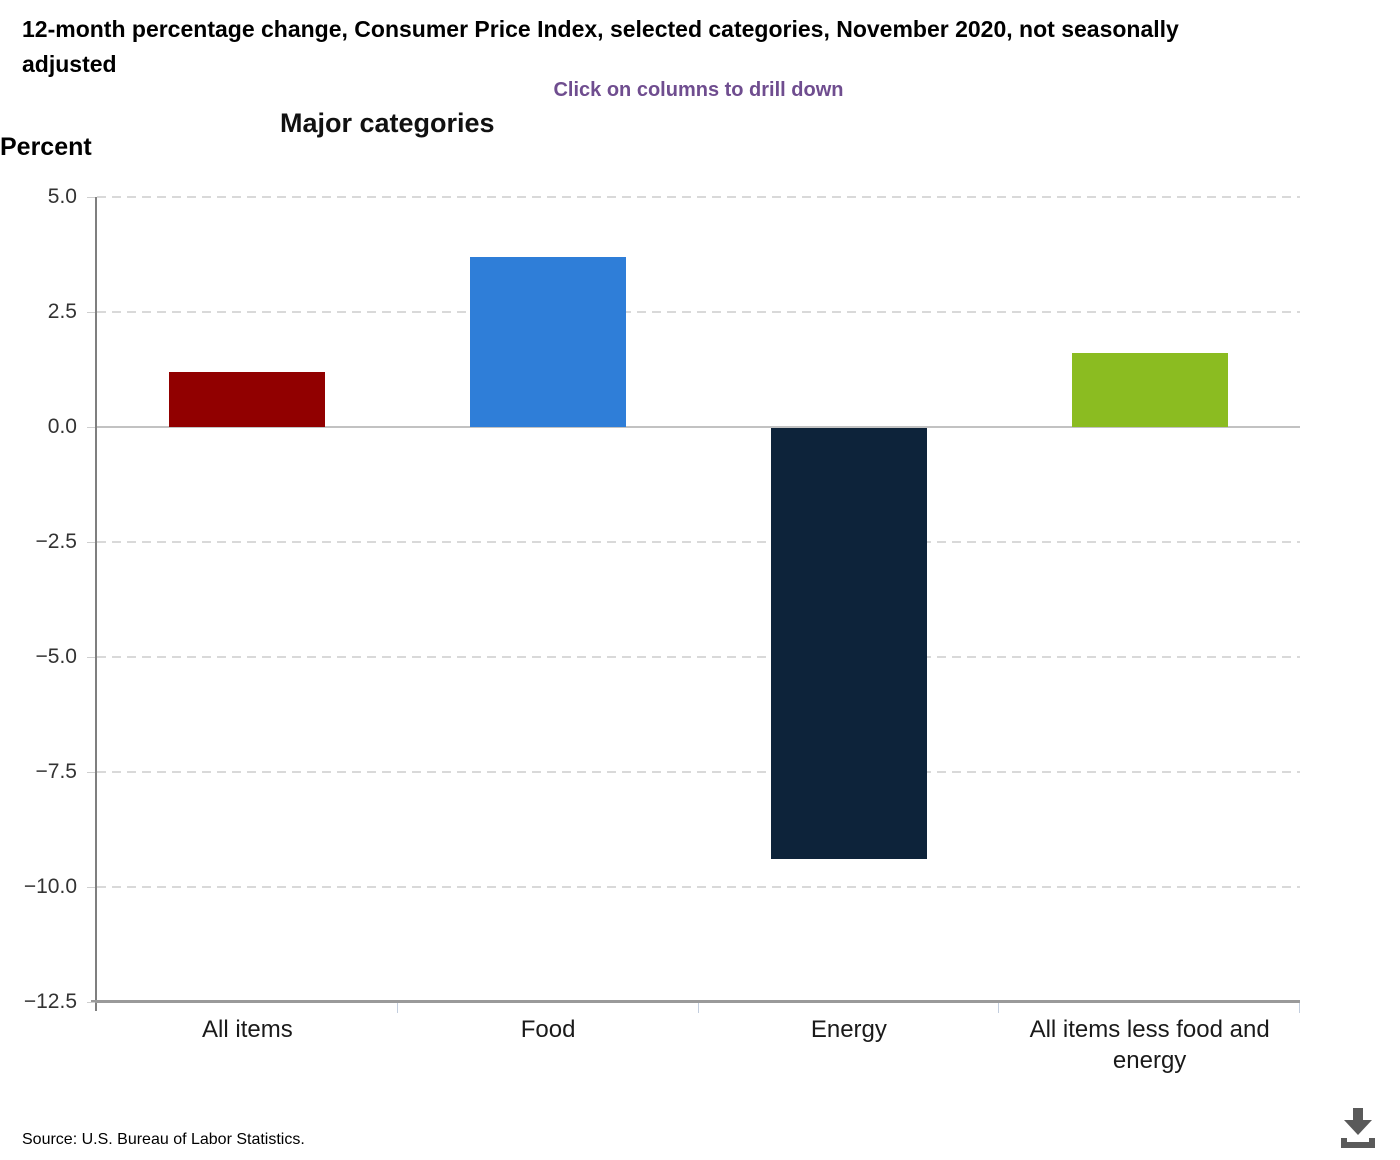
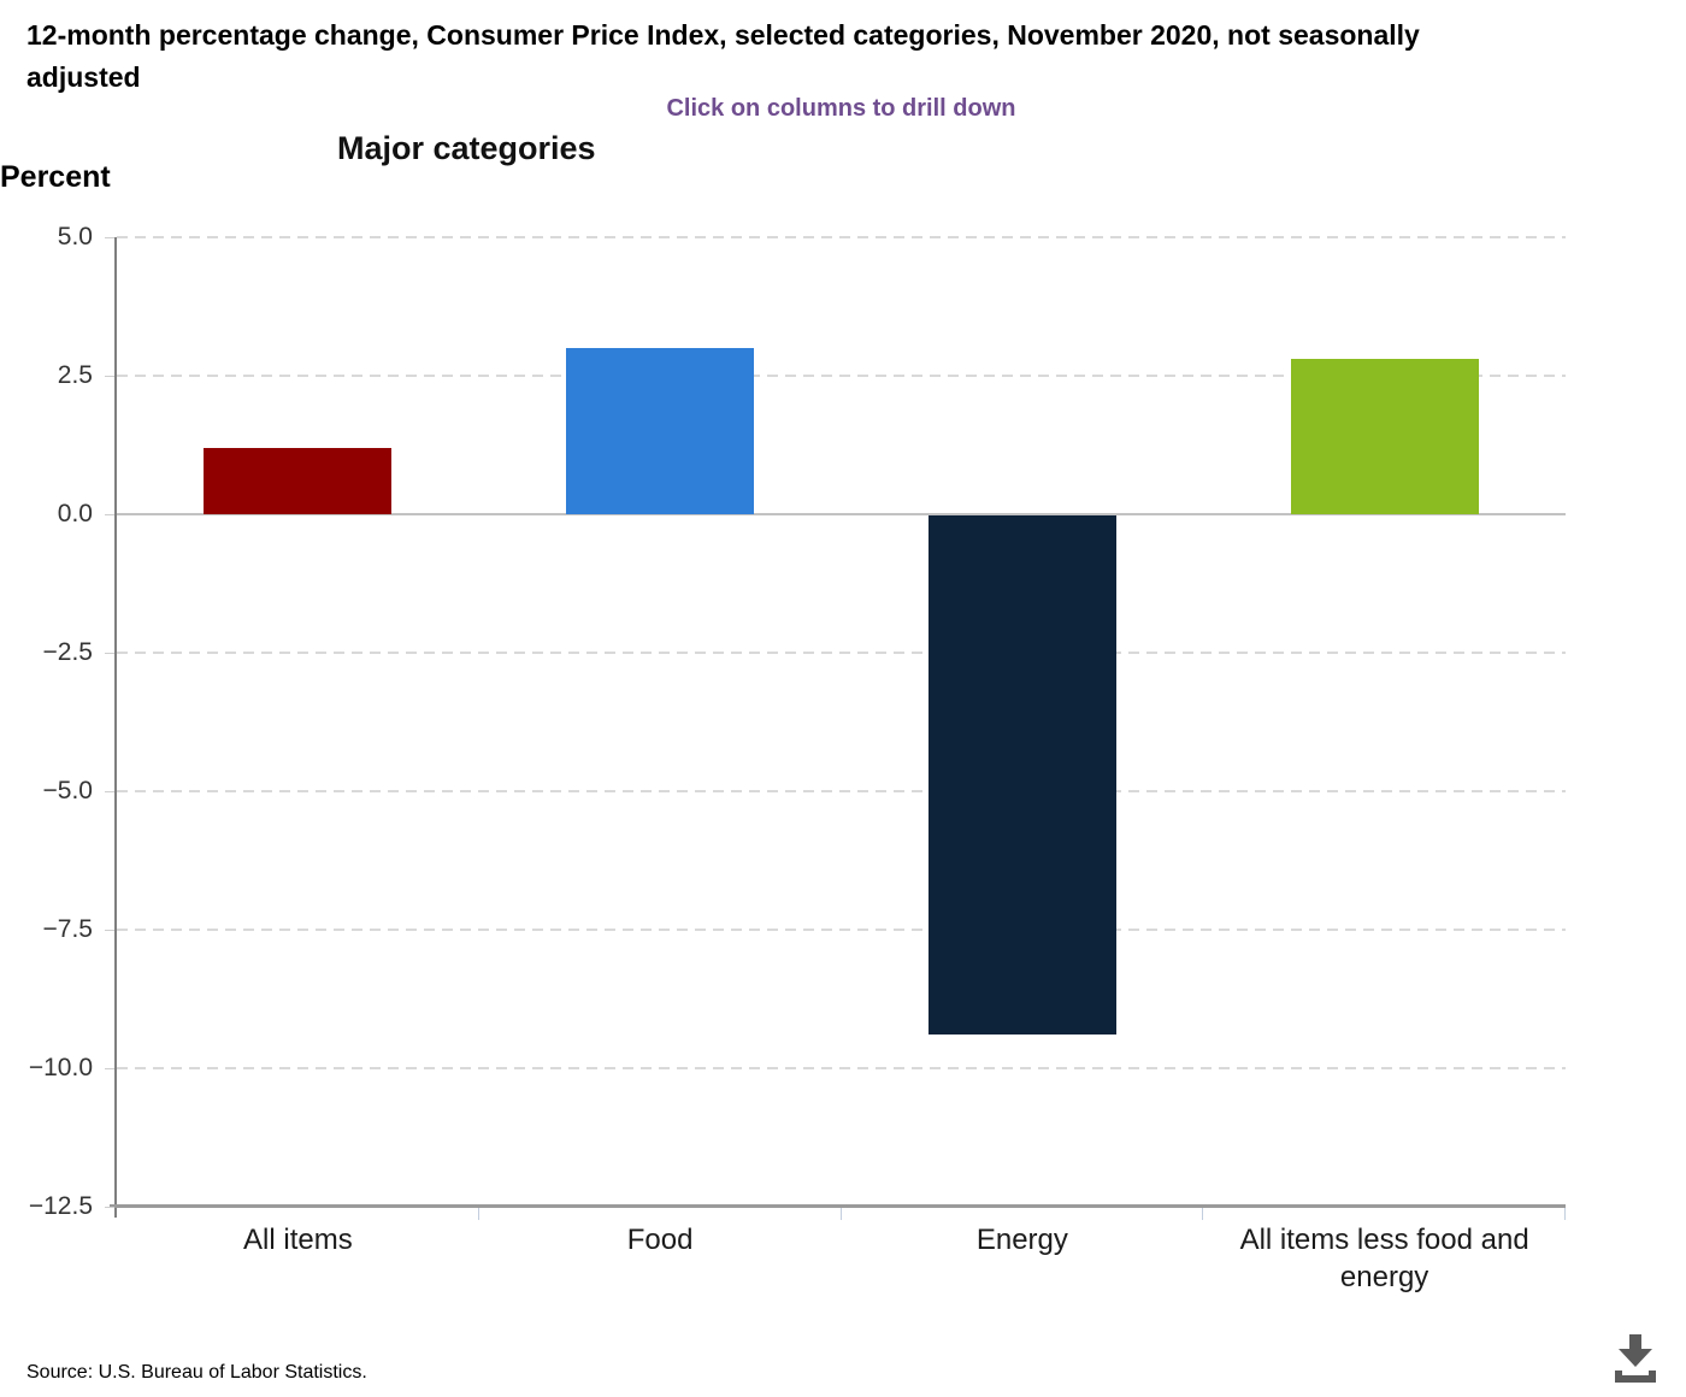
Food: 3.7 -> 3.0
All items less food and energy: 1.6 -> 2.8
